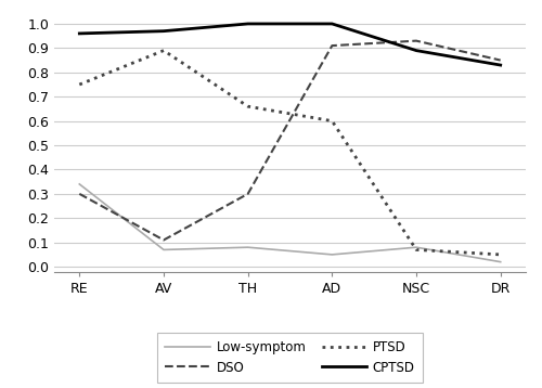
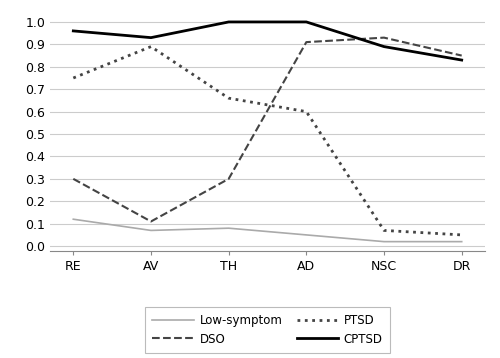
Low-symptom/RE: 0.34 -> 0.12
CPTSD/AV: 0.97 -> 0.93
Low-symptom/NSC: 0.08 -> 0.02
